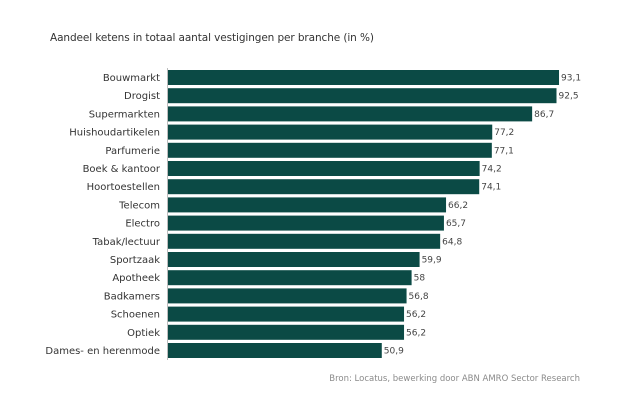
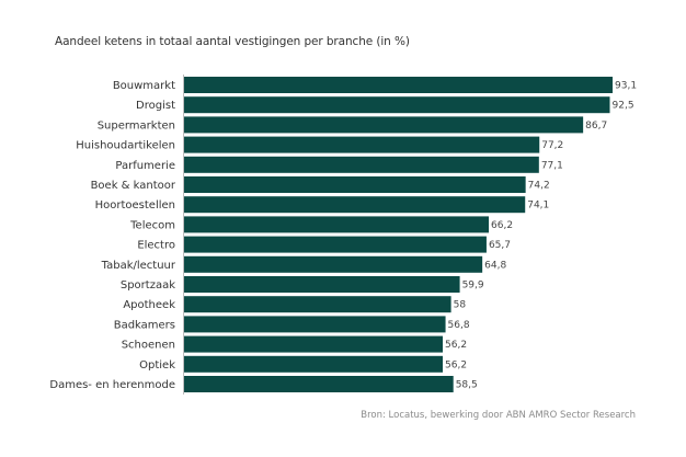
Dames- en herenmode: 50,9 -> 58,5
